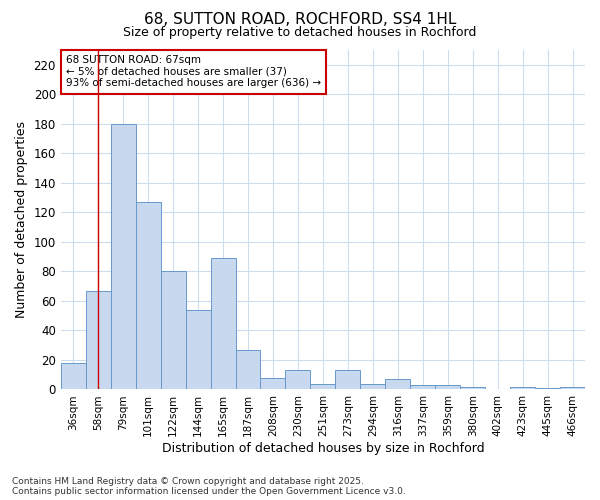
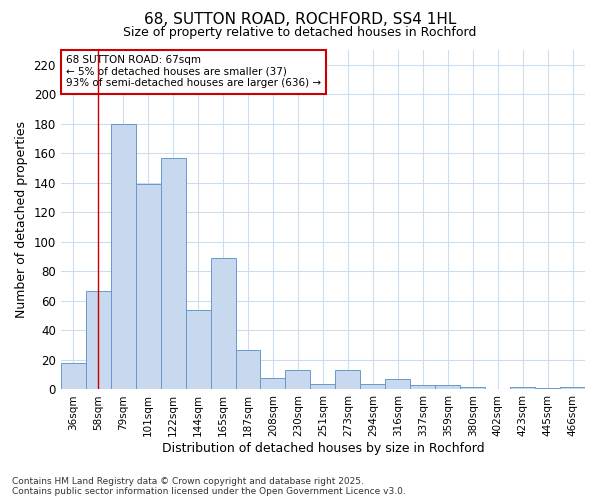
101sqm: 127 -> 139
122sqm: 80 -> 157
